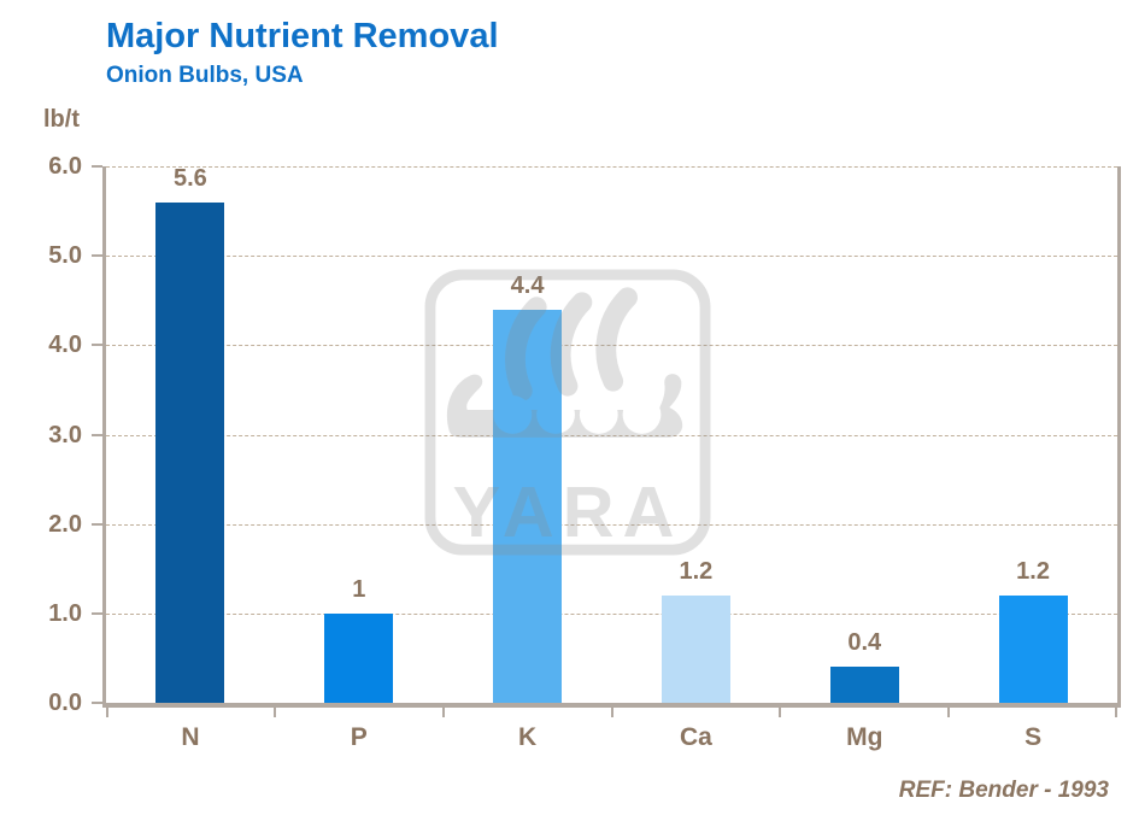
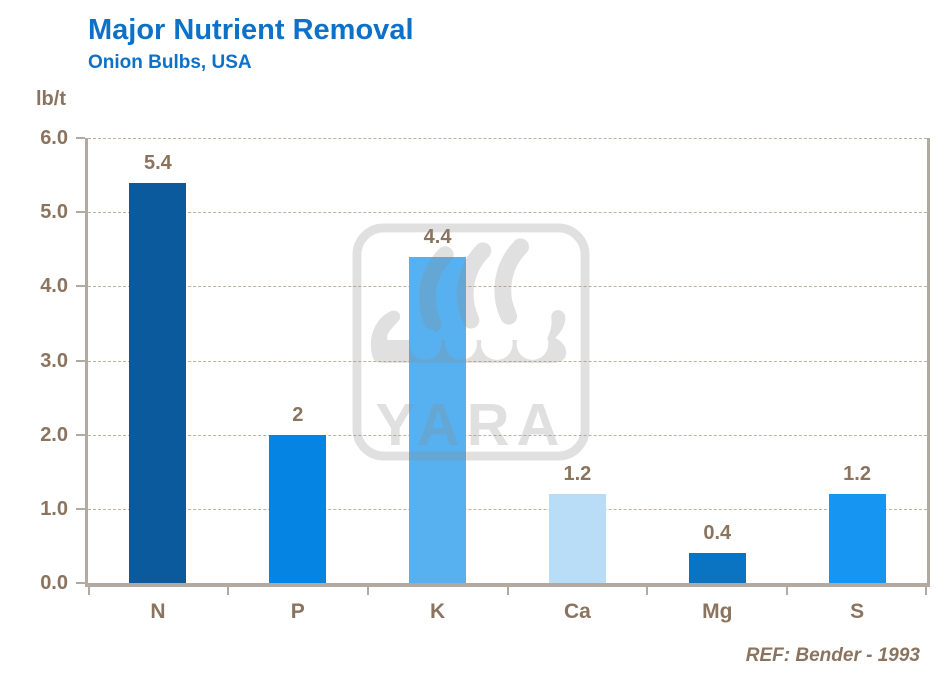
N: 5.6 -> 5.4
P: 1 -> 2
